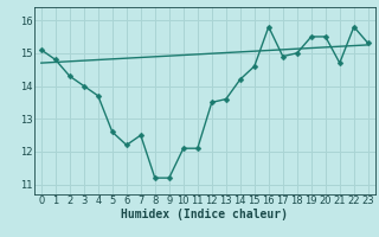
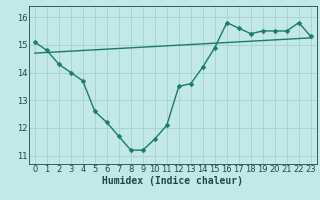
7: 12.5 -> 11.7
10: 12.1 -> 11.6
15: 14.6 -> 14.9
17: 14.9 -> 15.6
18: 15.0 -> 15.4
21: 14.7 -> 15.5
